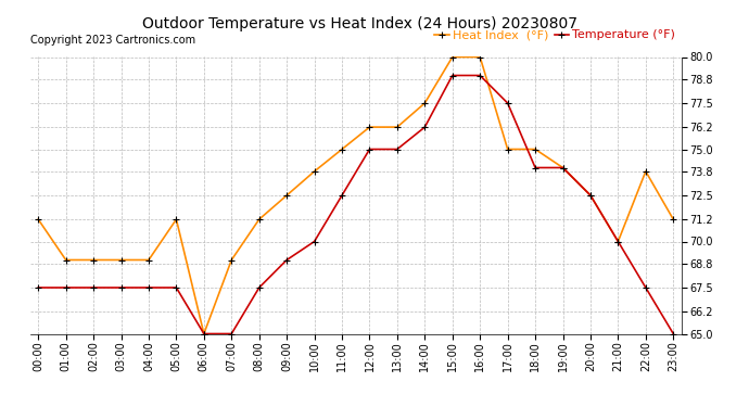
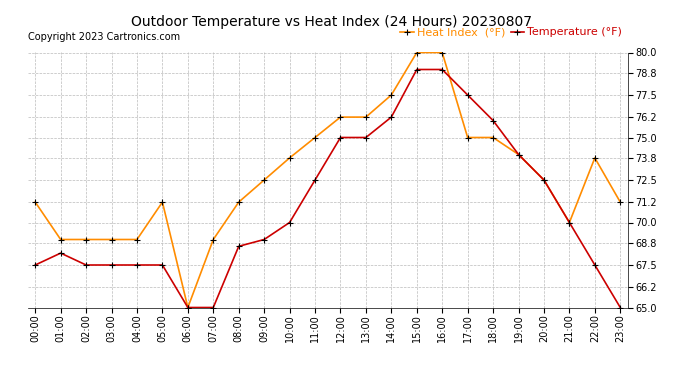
Temperature (°F)/01:00: 67.5 -> 68.2
Temperature (°F)/08:00: 67.5 -> 68.6
Temperature (°F)/18:00: 74.0 -> 76.0
